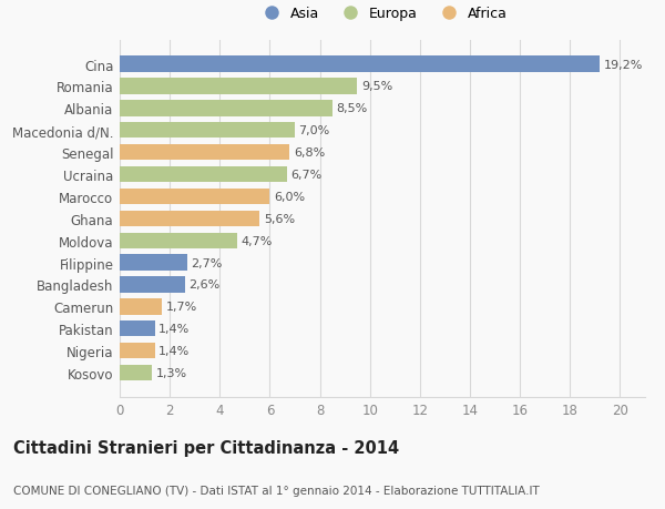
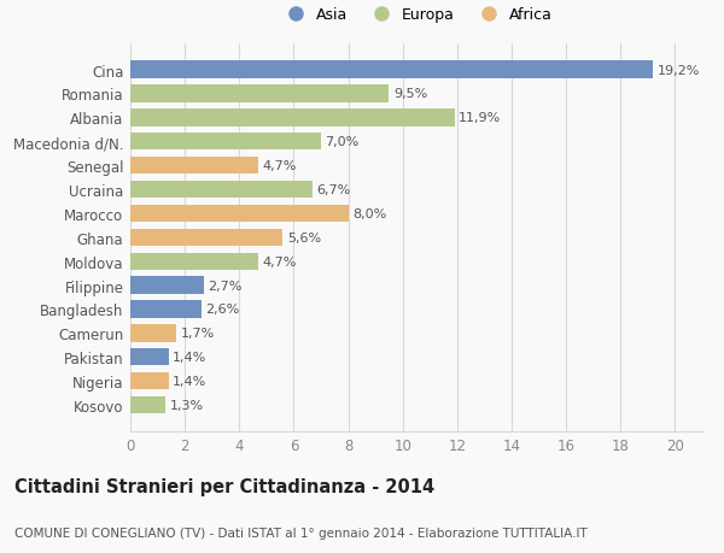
Albania: 8,5% -> 11,9%
Senegal: 6,8% -> 4,7%
Marocco: 6,0% -> 8,0%
